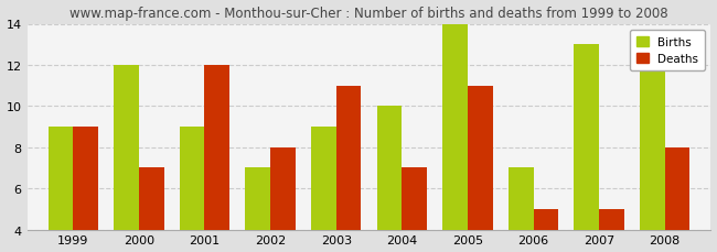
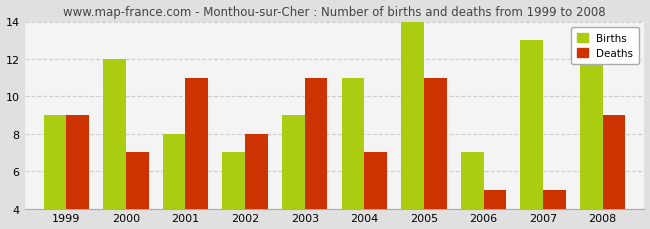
Births/2001: 9 -> 8
Deaths/2001: 12 -> 11
Births/2004: 10 -> 11
Deaths/2008: 8 -> 9
